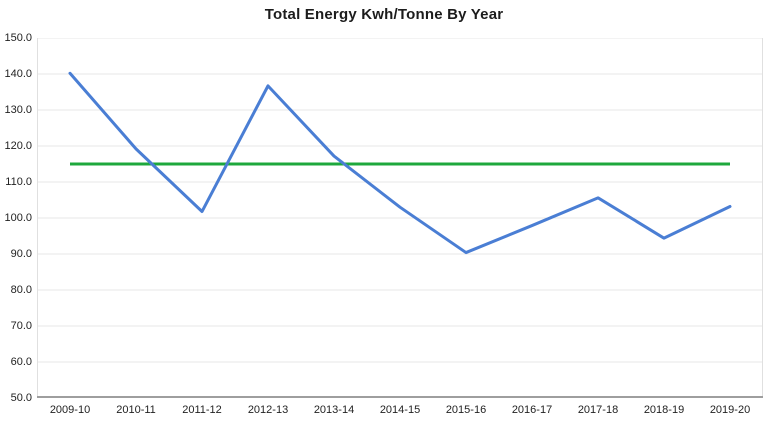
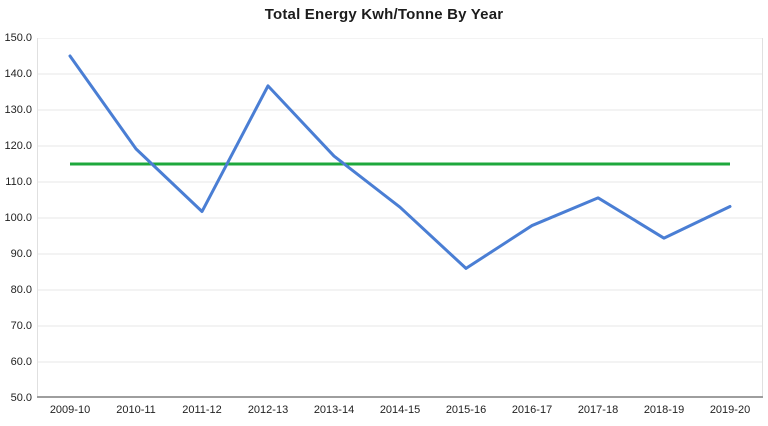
2009-10: 140 -> 145
2015-16: 90 -> 86
